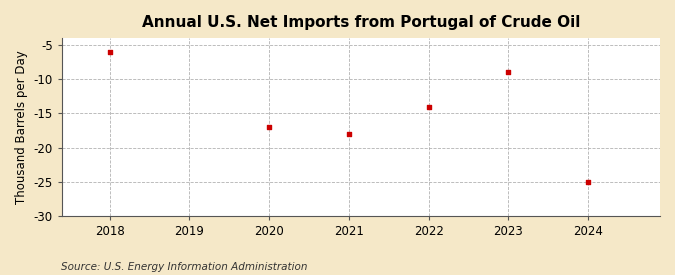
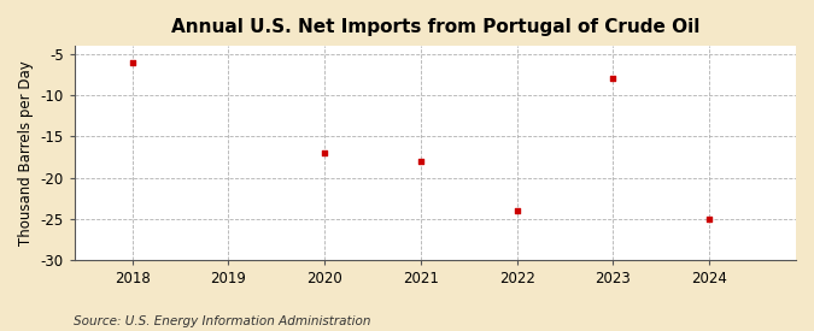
2022: -14 -> -24
2023: -9 -> -8
